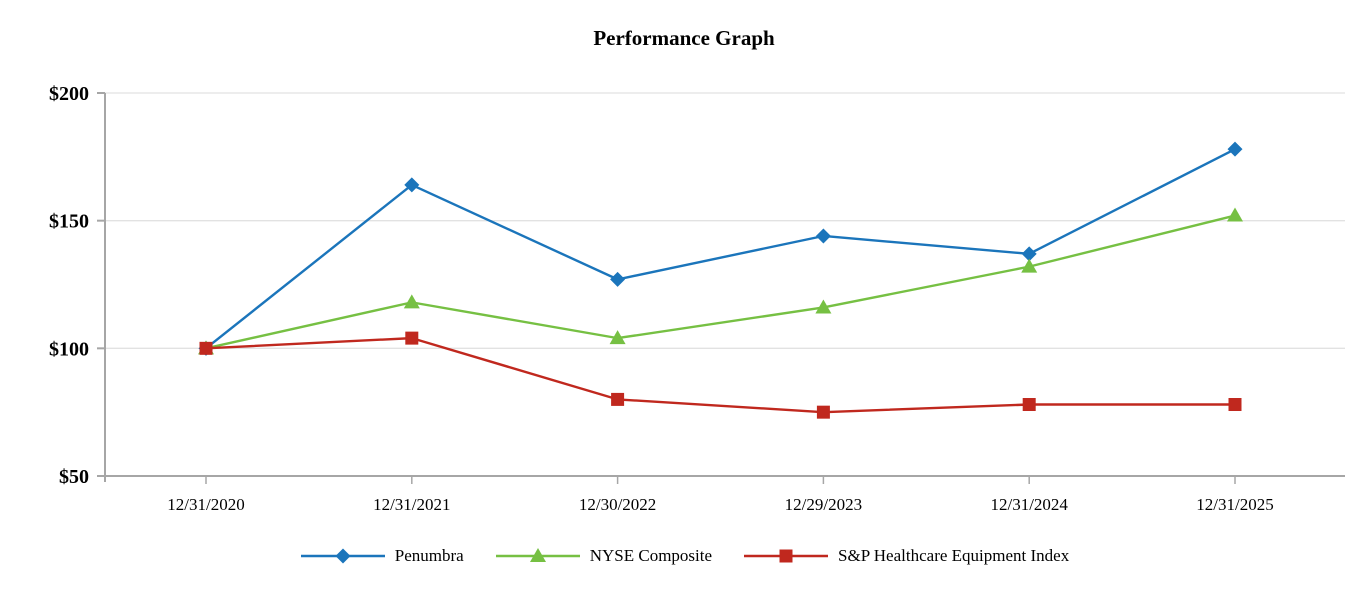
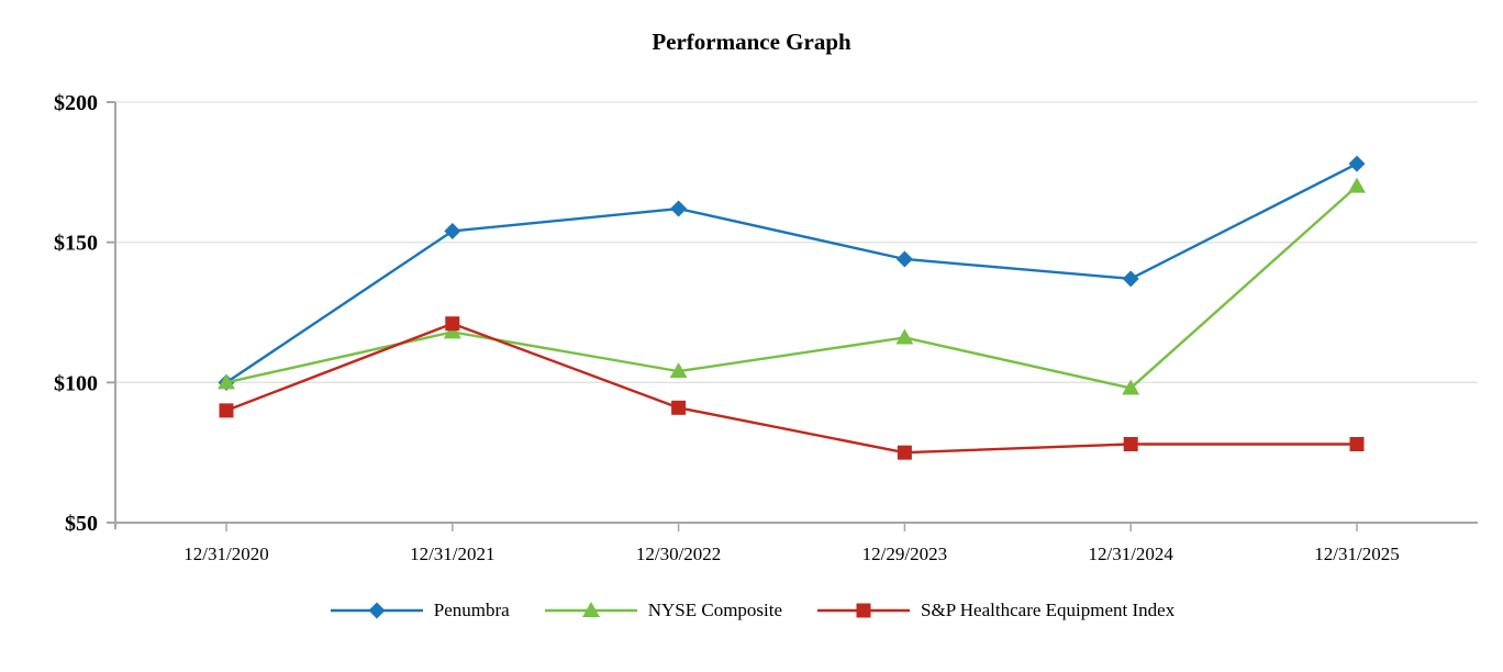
S&P Healthcare Equipment Index/12/31/2020: $100 -> $90
Penumbra/12/31/2021: $164 -> $154
S&P Healthcare Equipment Index/12/31/2021: $104 -> $121
Penumbra/12/30/2022: $127 -> $162
S&P Healthcare Equipment Index/12/30/2022: $80 -> $91
NYSE Composite/12/31/2024: $132 -> $98
NYSE Composite/12/31/2025: $152 -> $170
